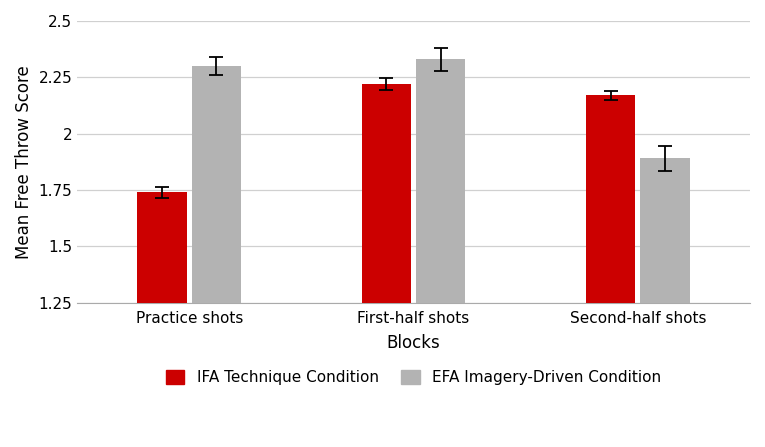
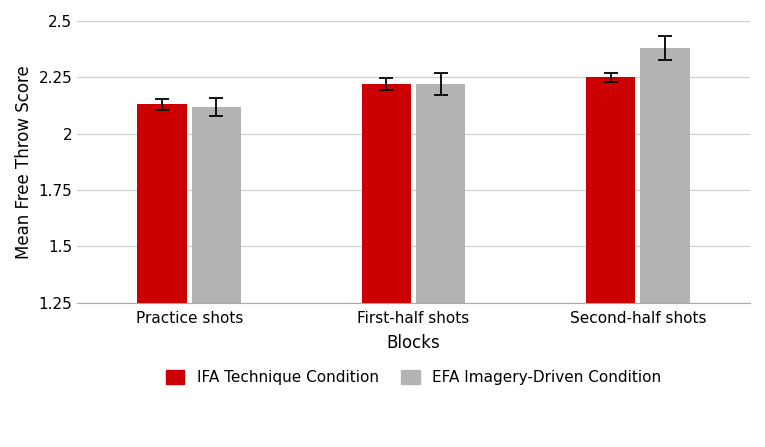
IFA Technique Condition/Practice shots: 1.74 -> 2.13
EFA Imagery-Driven Condition/Practice shots: 2.30 -> 2.12
EFA Imagery-Driven Condition/First-half shots: 2.33 -> 2.22
IFA Technique Condition/Second-half shots: 2.17 -> 2.25
EFA Imagery-Driven Condition/Second-half shots: 1.89 -> 2.38
